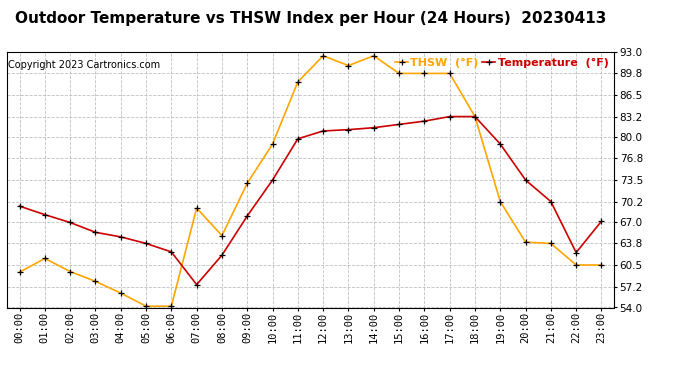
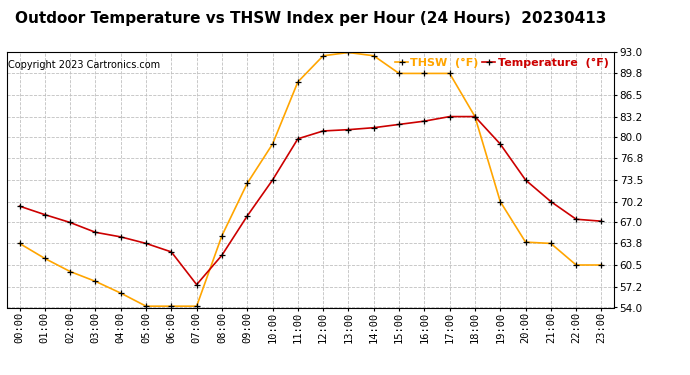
THSW (°F)/00:00: 59.4 -> 63.8
THSW (°F)/07:00: 69.2 -> 54.2
THSW (°F)/13:00: 91.0 -> 93.0
Temperature (°F)/22:00: 62.4 -> 67.5
